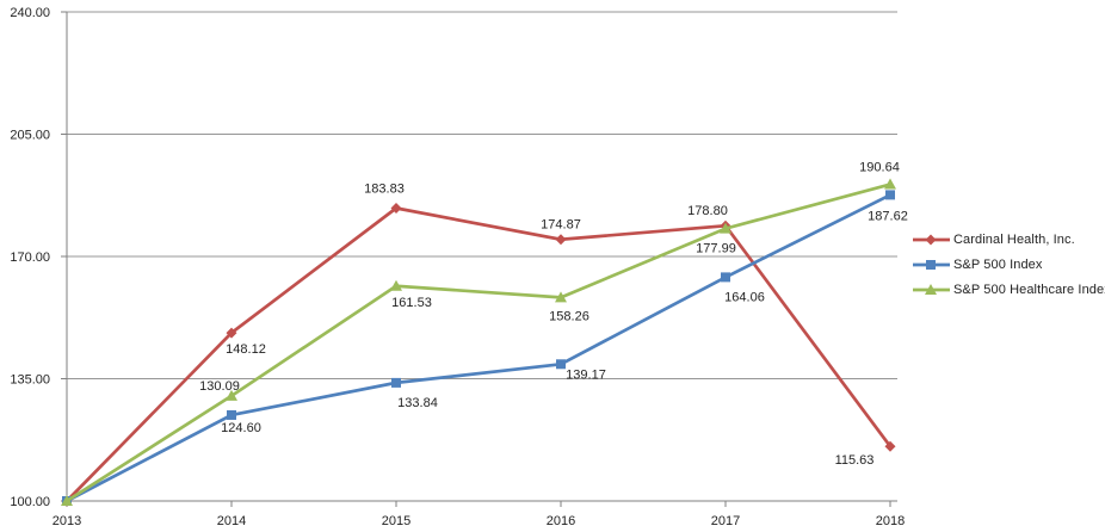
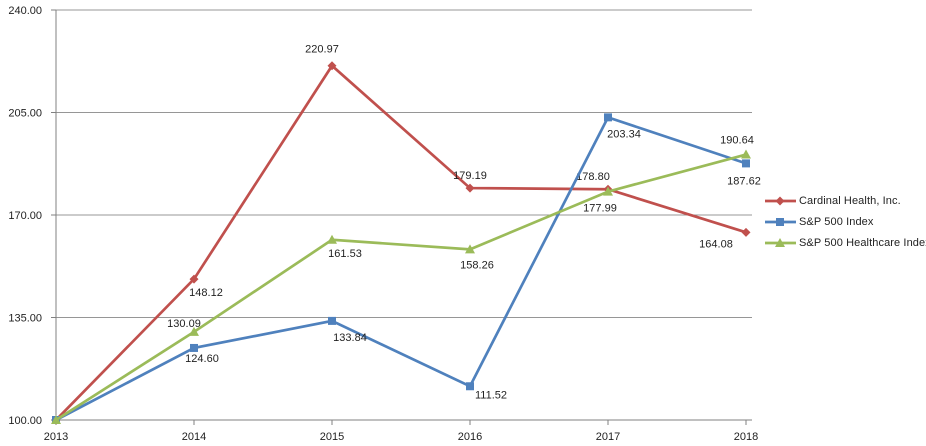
Cardinal Health, Inc./2015: 183.83 -> 220.97
Cardinal Health, Inc./2016: 174.87 -> 179.19
S&P 500 Index/2016: 139.17 -> 111.52
S&P 500 Index/2017: 164.06 -> 203.34
Cardinal Health, Inc./2018: 115.63 -> 164.08
